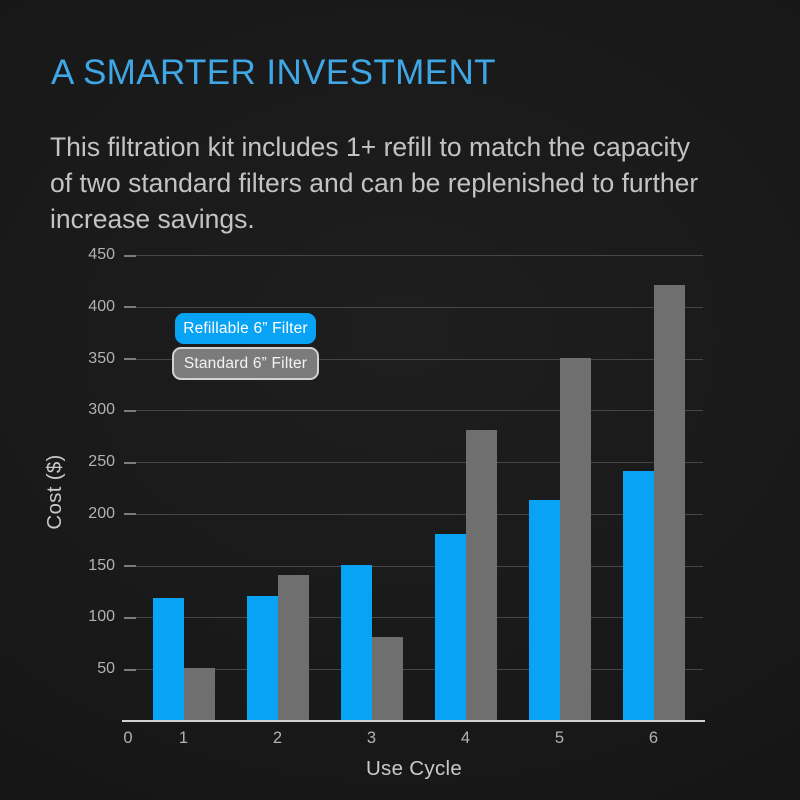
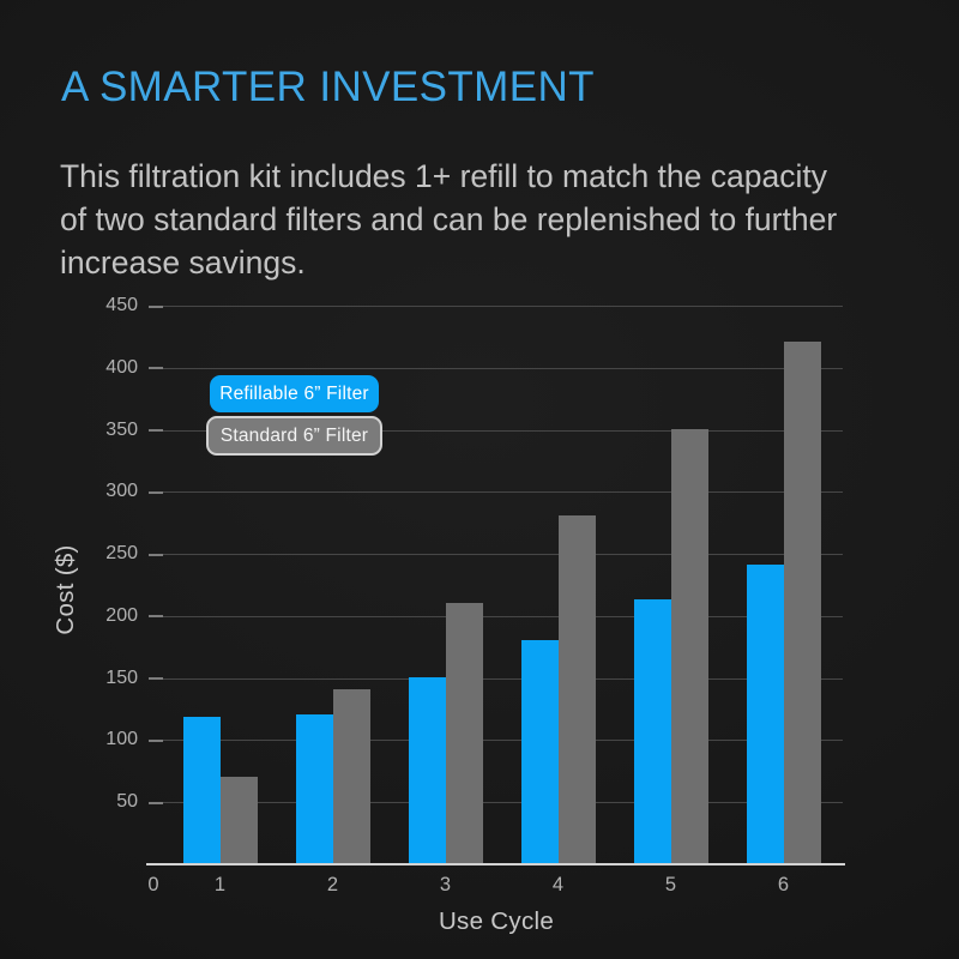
Standard 6” Filter/1: 50 -> 70
Standard 6” Filter/3: 80 -> 210
